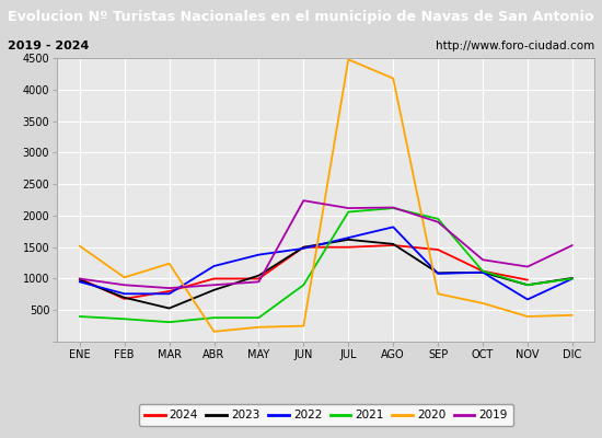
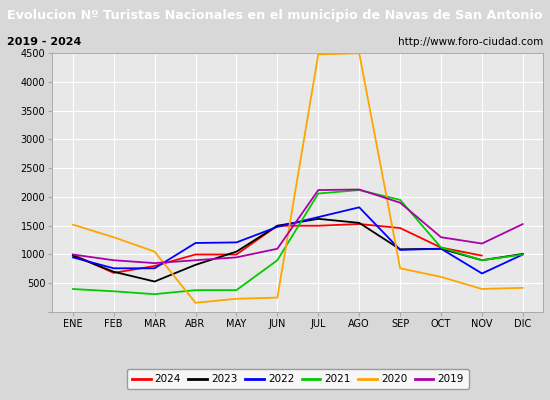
2020/FEB: 1020 -> 1300
2020/MAR: 1240 -> 1050
2022/MAY: 1380 -> 1210
2019/JUN: 2240 -> 1100
2020/AGO: 4180 -> 4500
